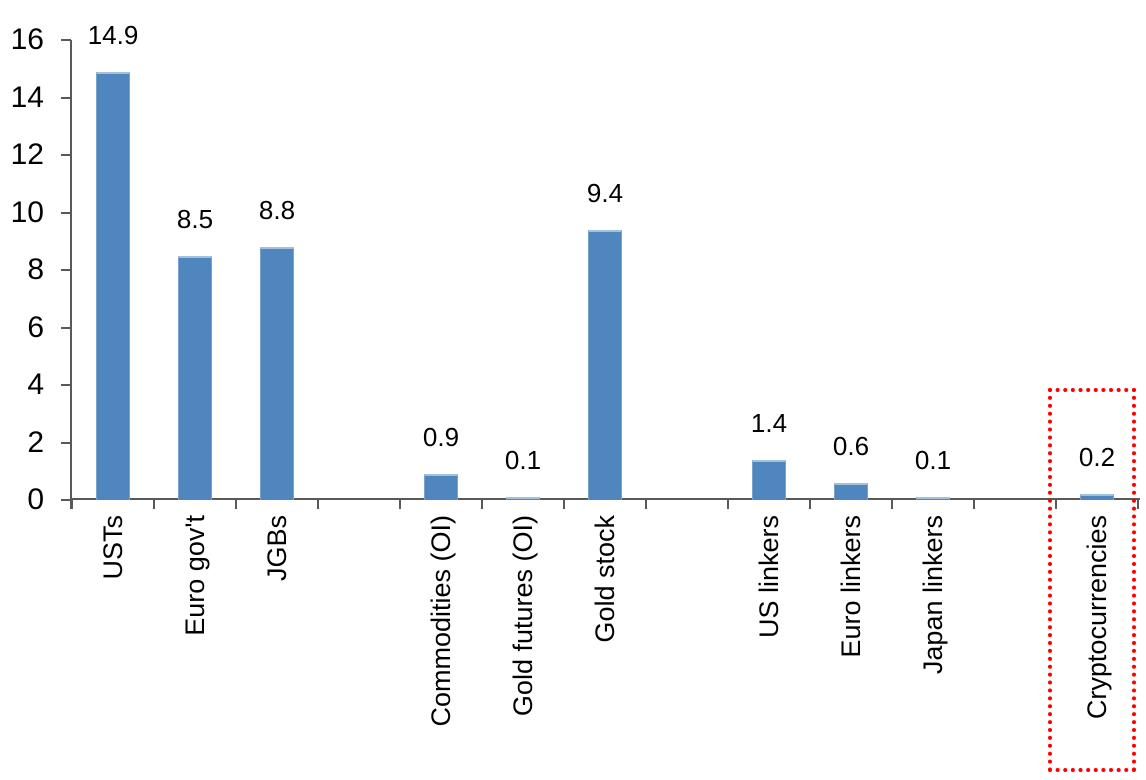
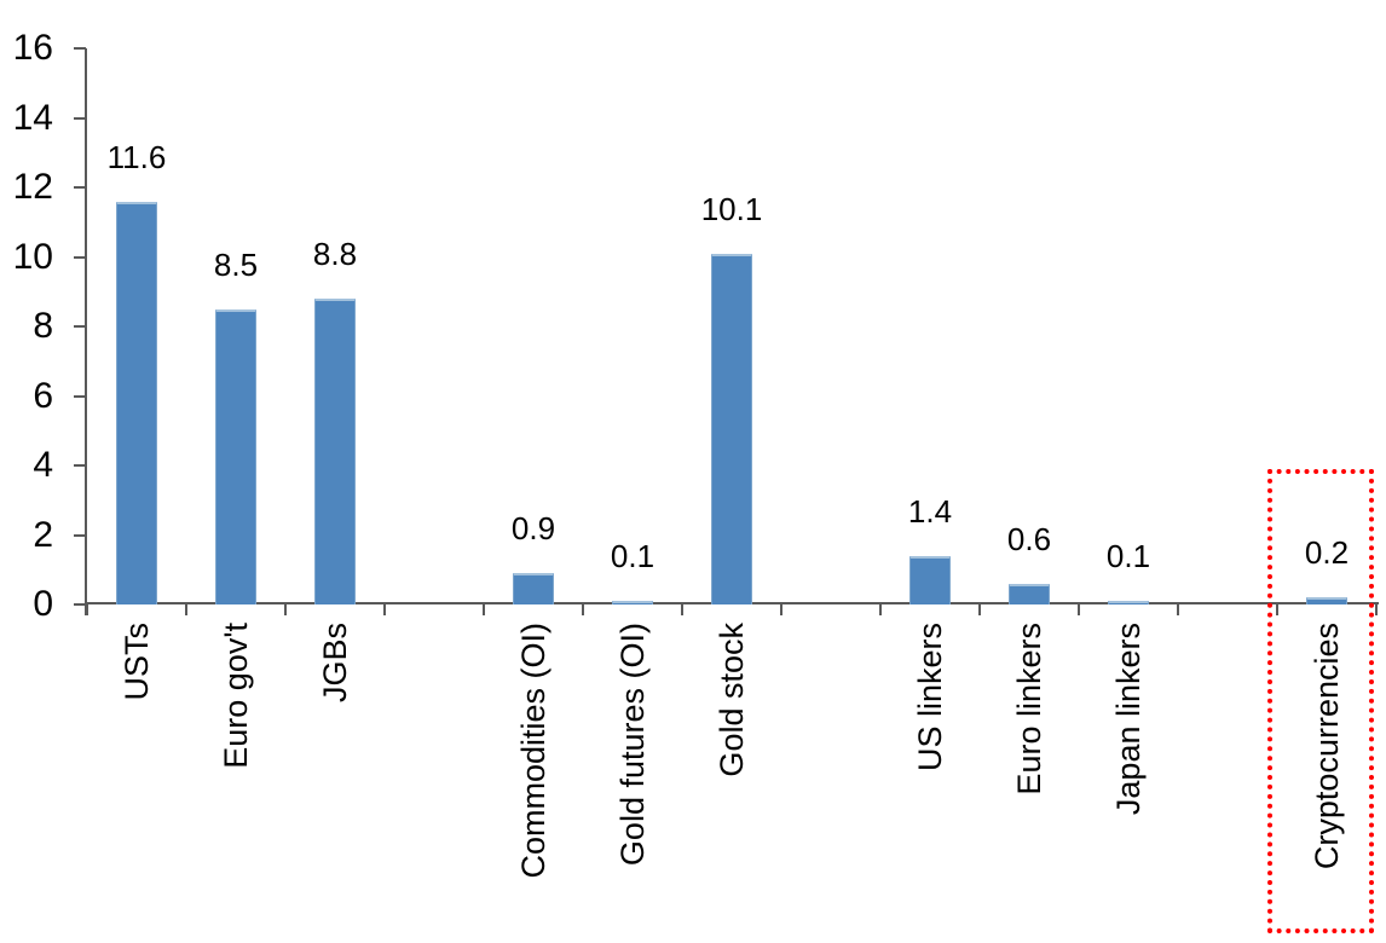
USTs: 14.9 -> 11.6
Gold stock: 9.4 -> 10.1
